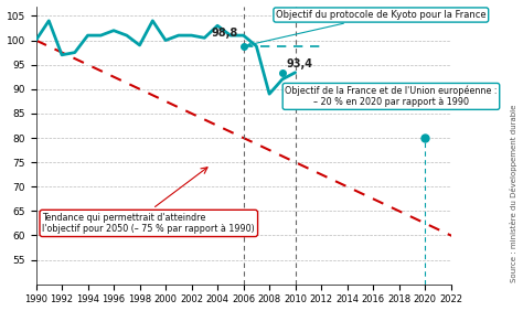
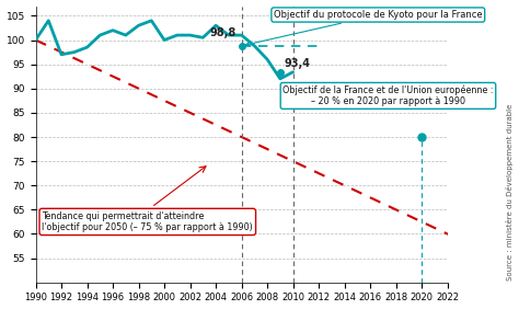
1994: 101.0 -> 98.5
1998: 99.0 -> 103.0
2008: 89.0 -> 96.0
